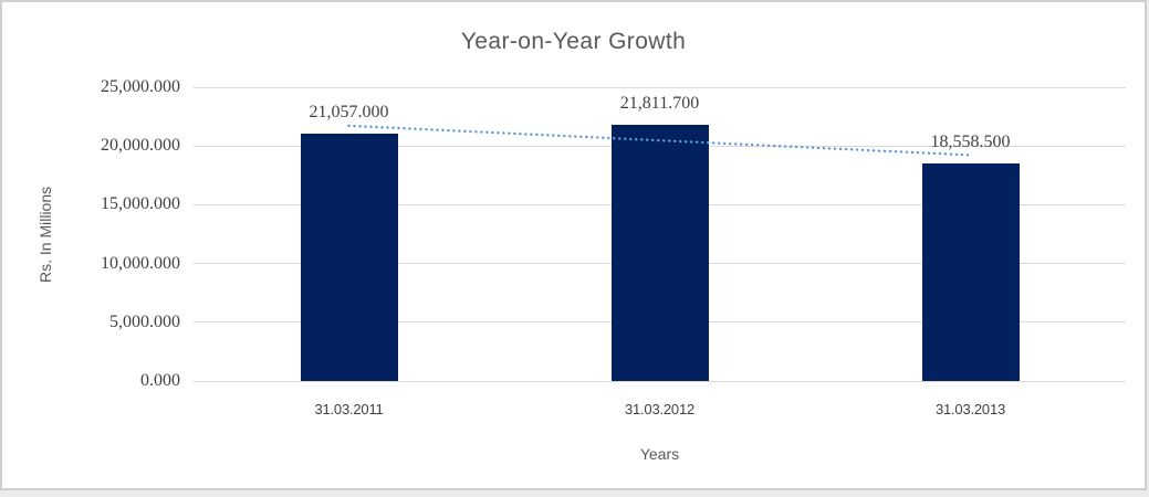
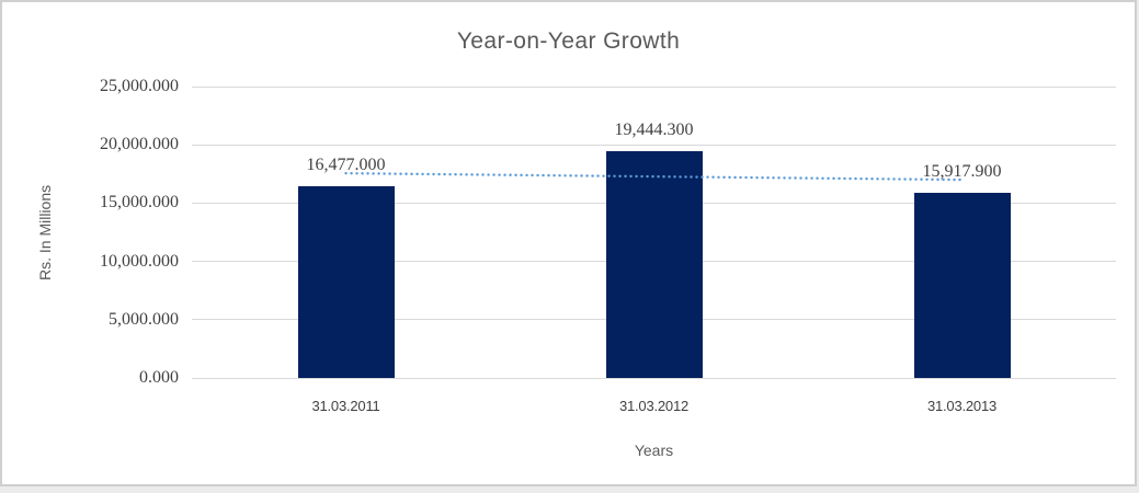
31.03.2011: 21,057.000 -> 16,477.000
31.03.2012: 21,811.700 -> 19,444.300
31.03.2013: 18,558.500 -> 15,917.900
